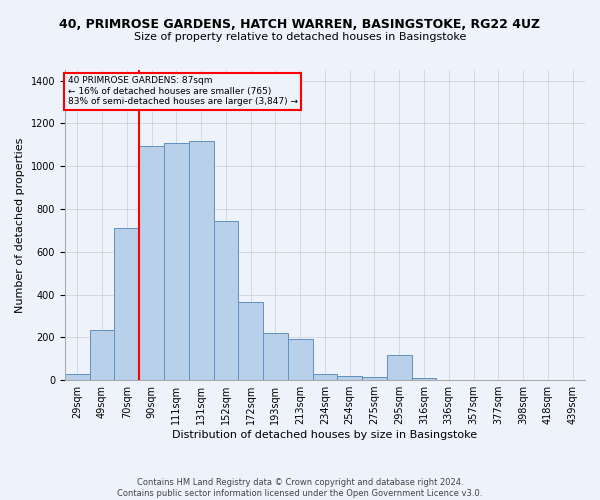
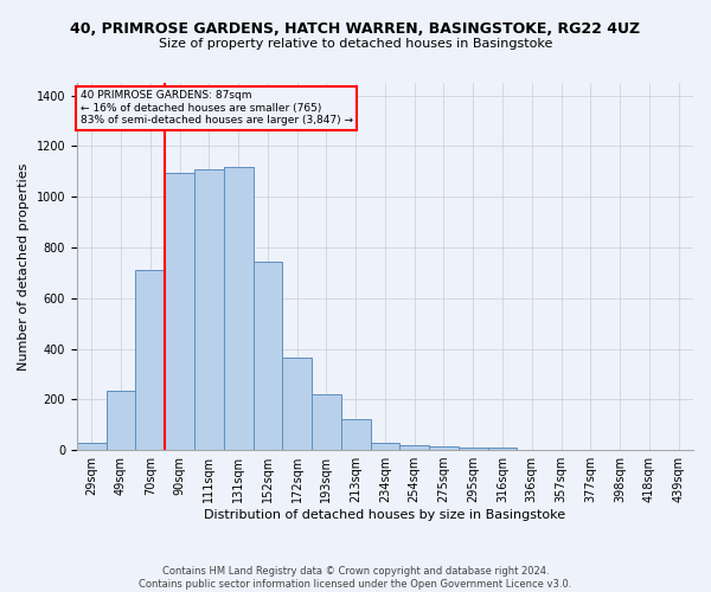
213sqm: 190 -> 120
295sqm: 115 -> 10
